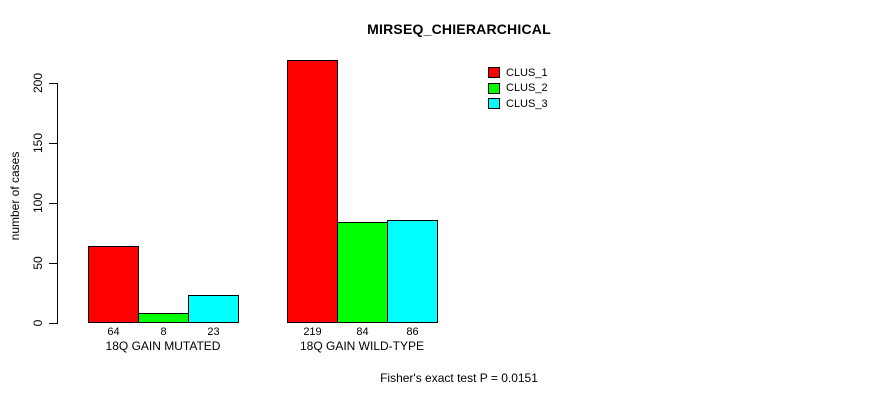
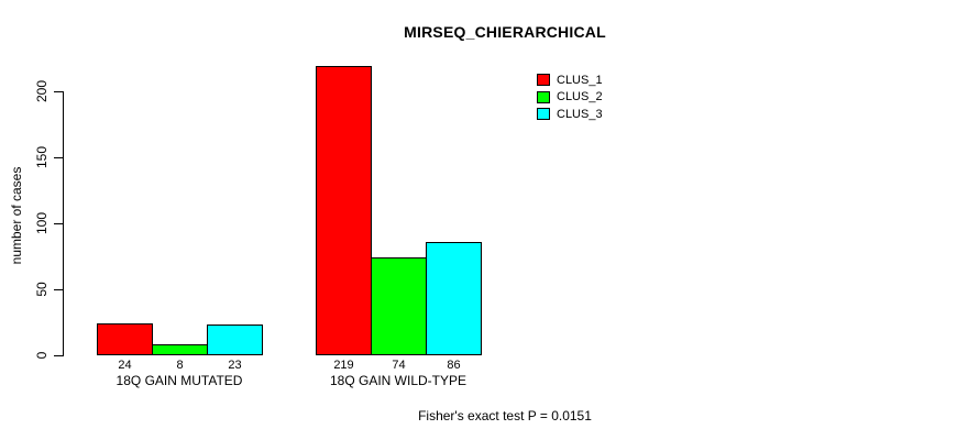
CLUS_1/18Q GAIN MUTATED: 64 -> 24
CLUS_2/18Q GAIN WILD-TYPE: 84 -> 74
